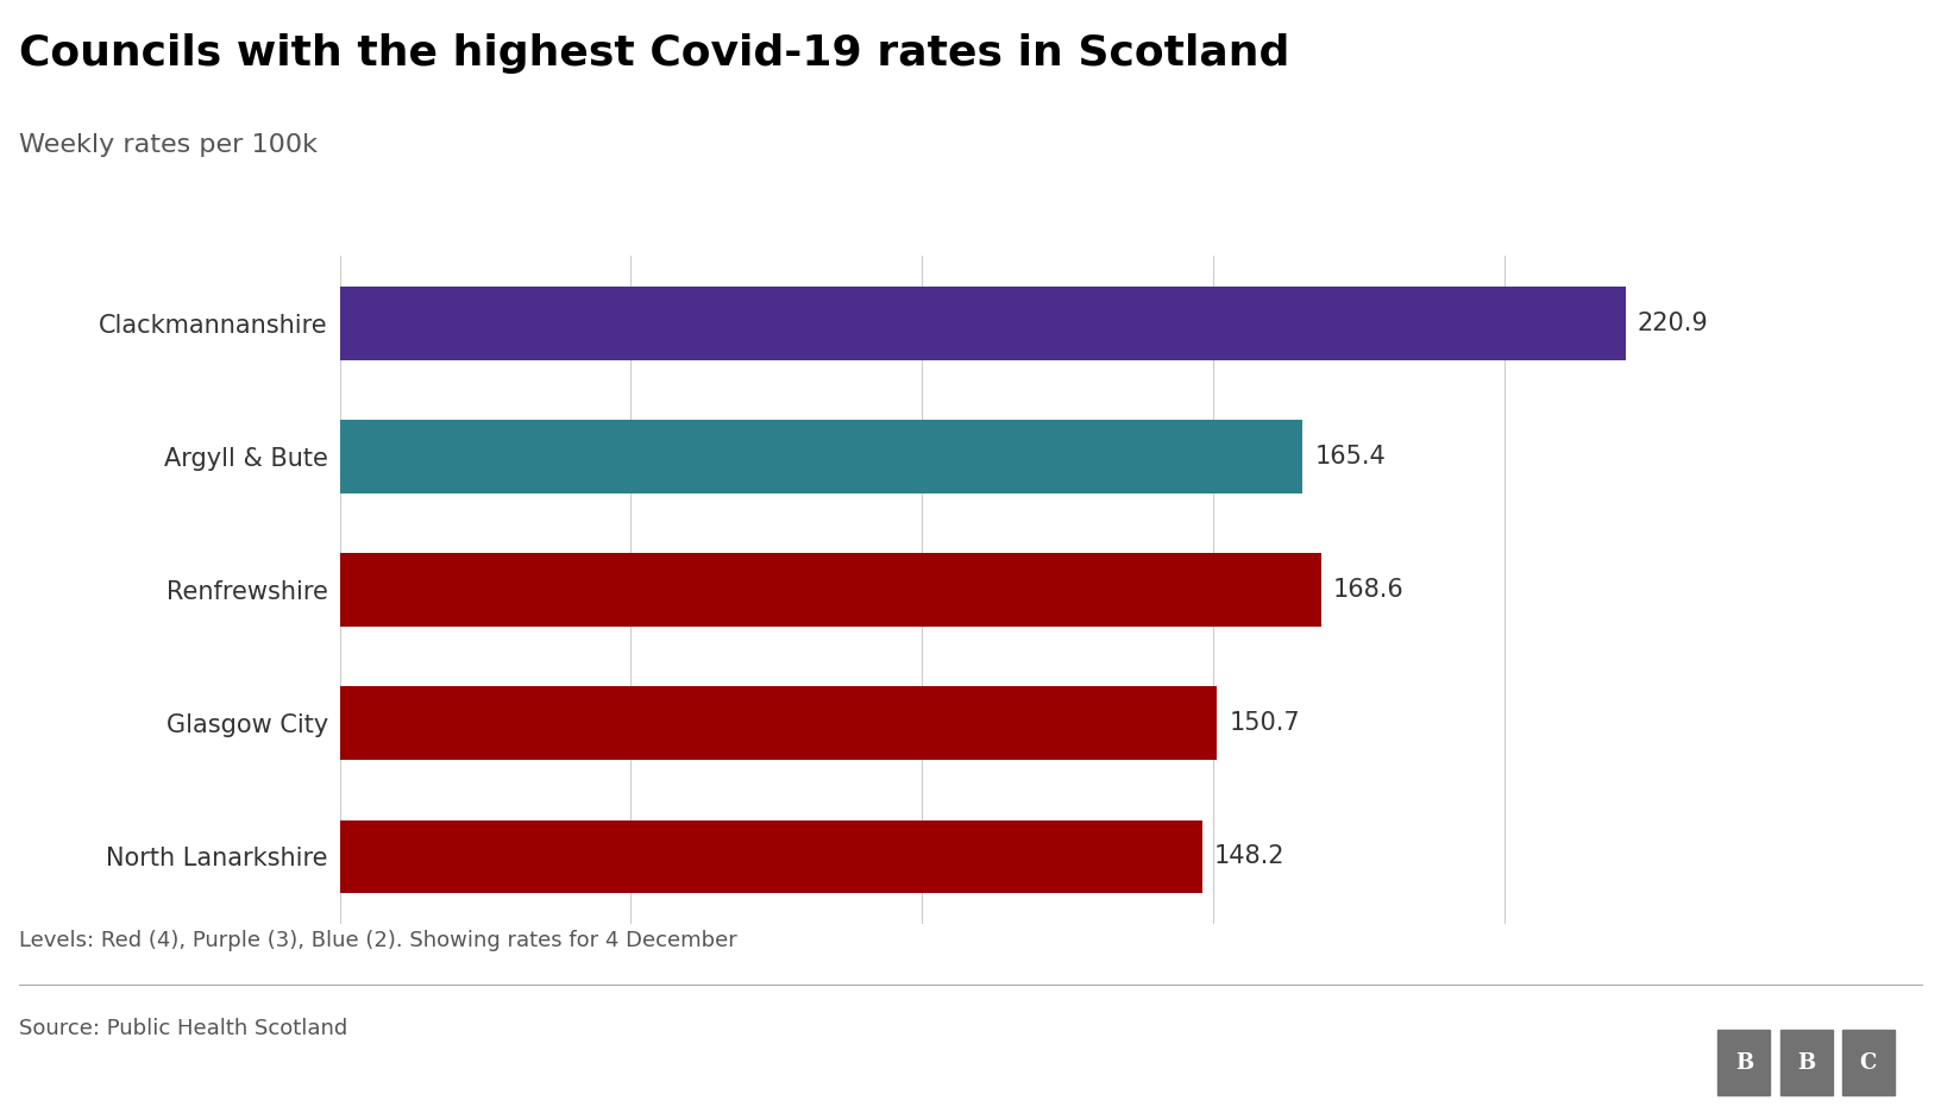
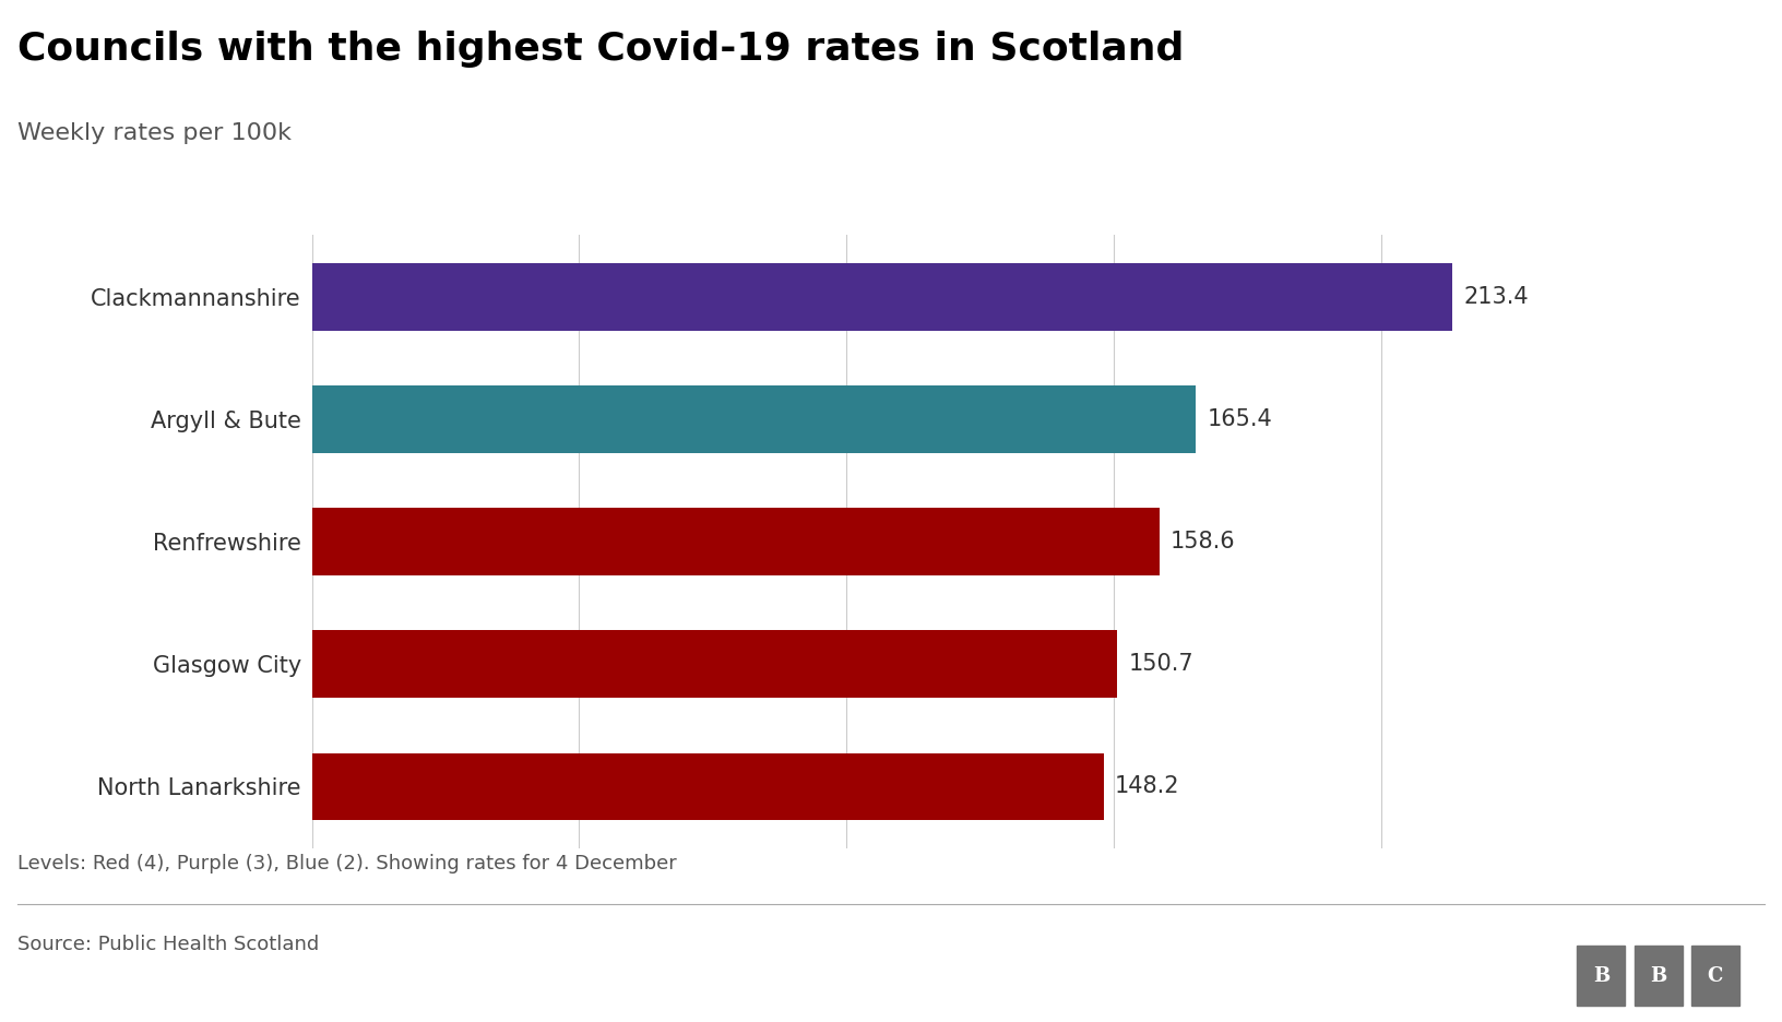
Clackmannanshire: 220.9 -> 213.4
Renfrewshire: 168.6 -> 158.6
